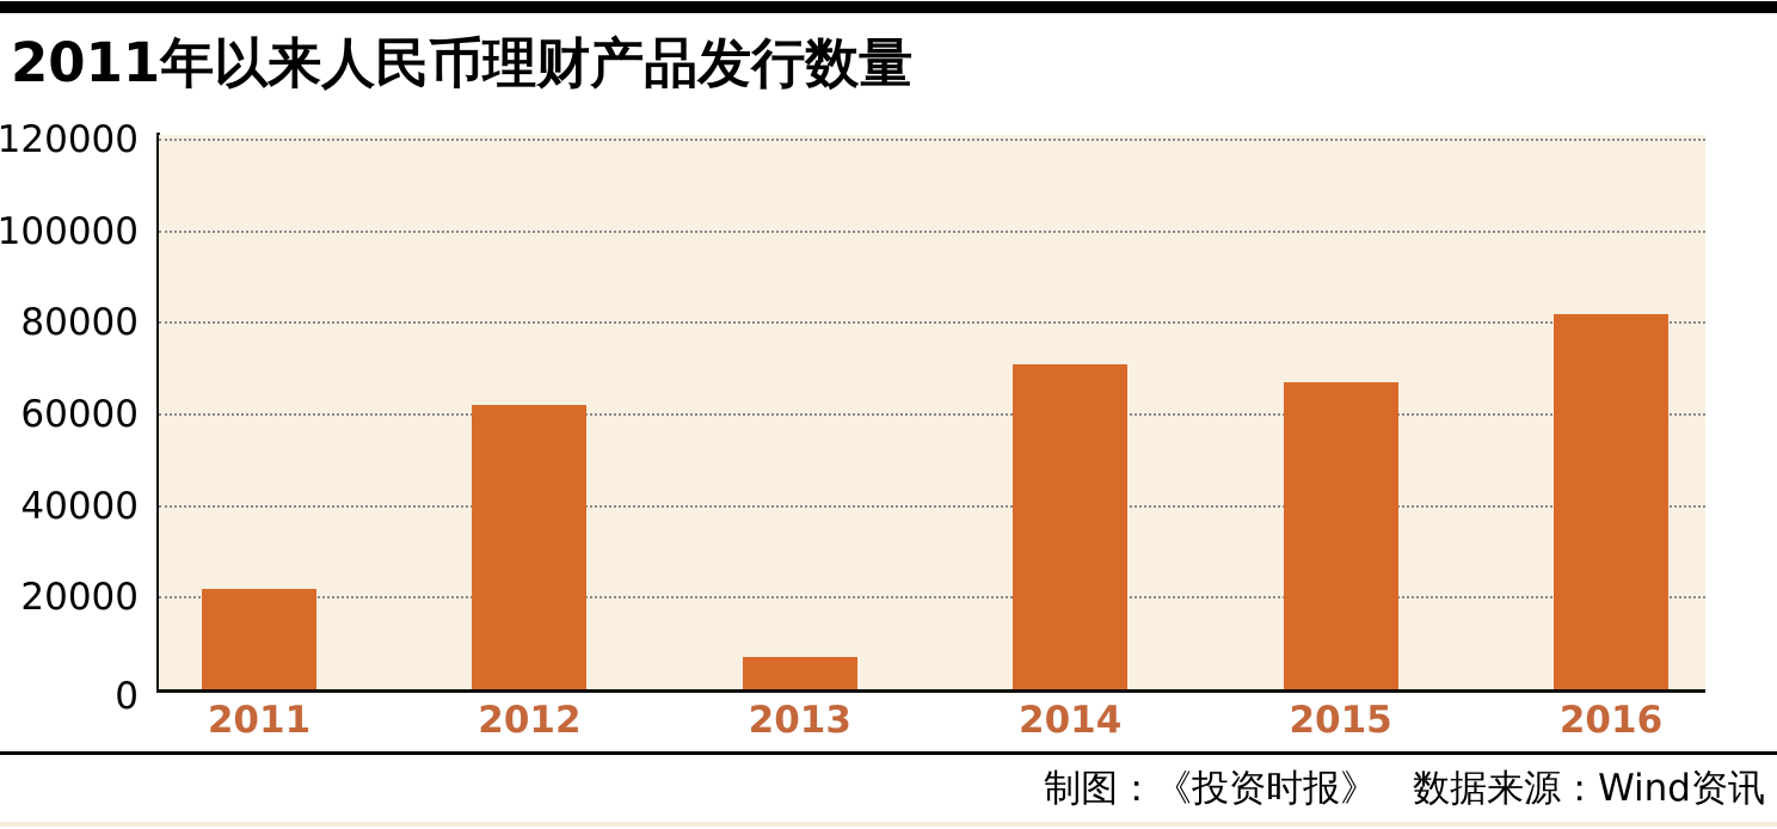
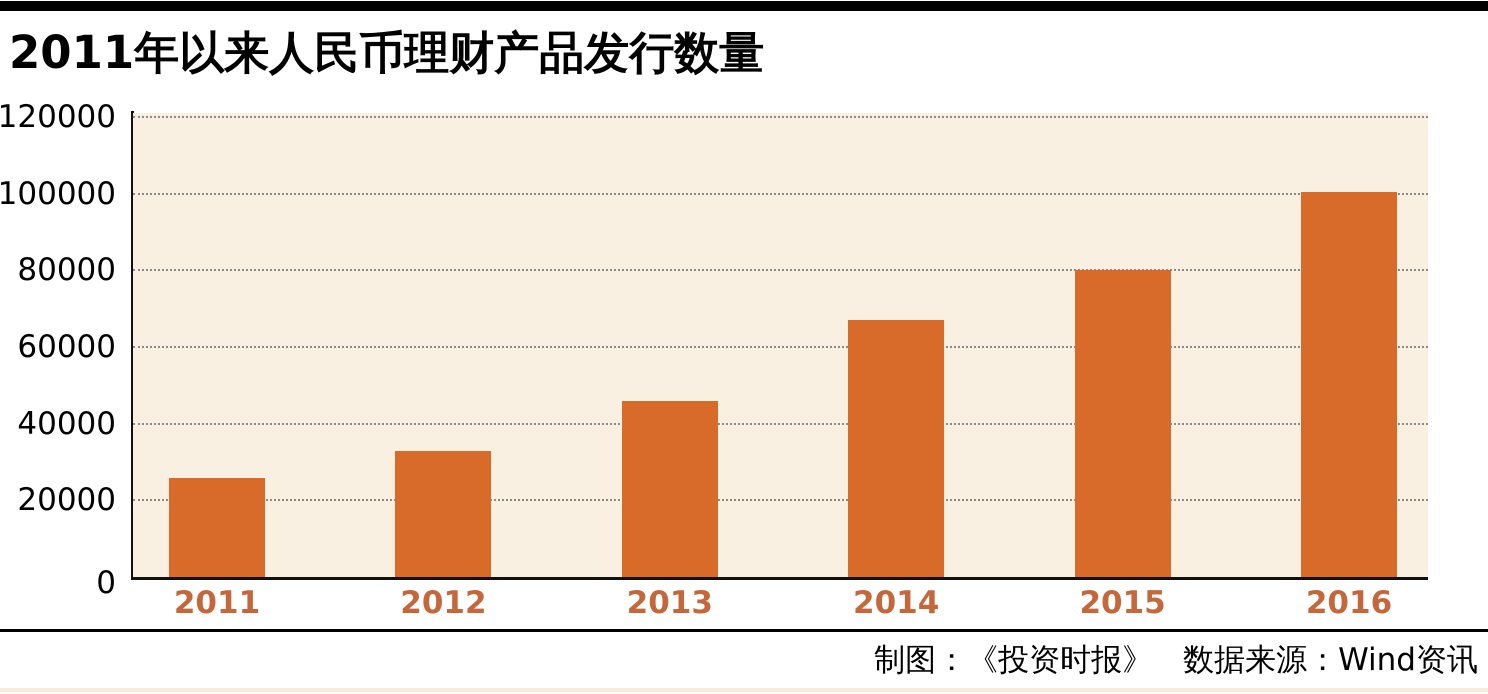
2011: 22000 -> 26000
2012: 62000 -> 33000
2013: 7000 -> 46000
2014: 71000 -> 67000
2015: 67000 -> 80000
2016: 82000 -> 100000
